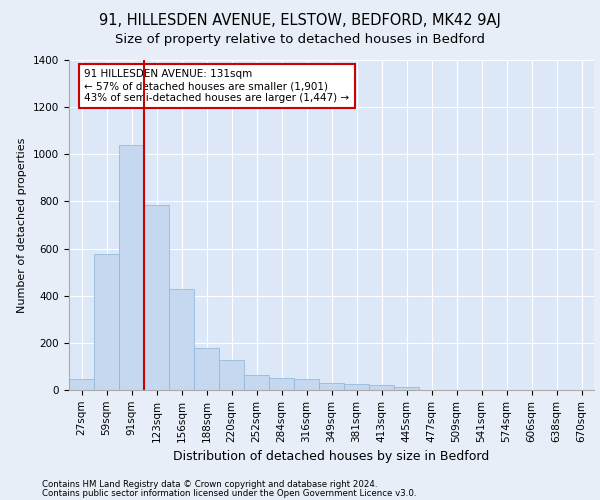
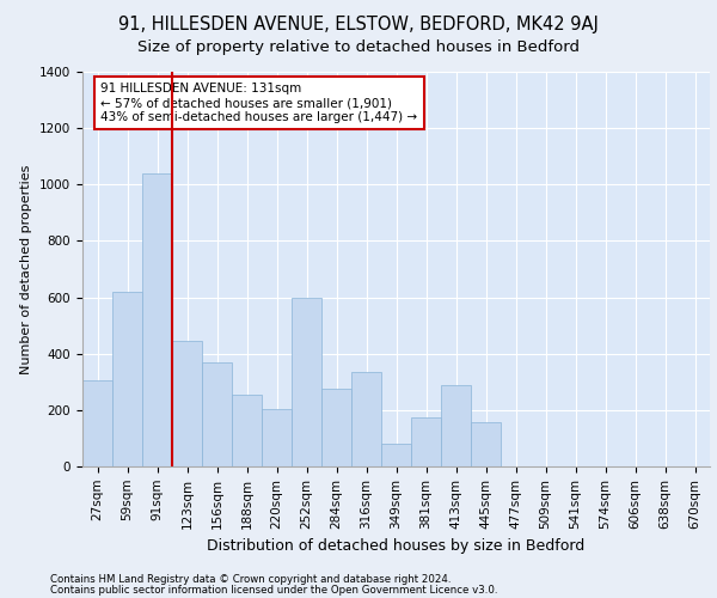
27sqm: 45 -> 305
59sqm: 575 -> 620
123sqm: 785 -> 445
156sqm: 430 -> 370
188sqm: 178 -> 255
220sqm: 128 -> 205
252sqm: 65 -> 600
284sqm: 50 -> 275
316sqm: 46 -> 335
349sqm: 28 -> 80
381sqm: 27 -> 175
413sqm: 20 -> 290
445sqm: 12 -> 155
